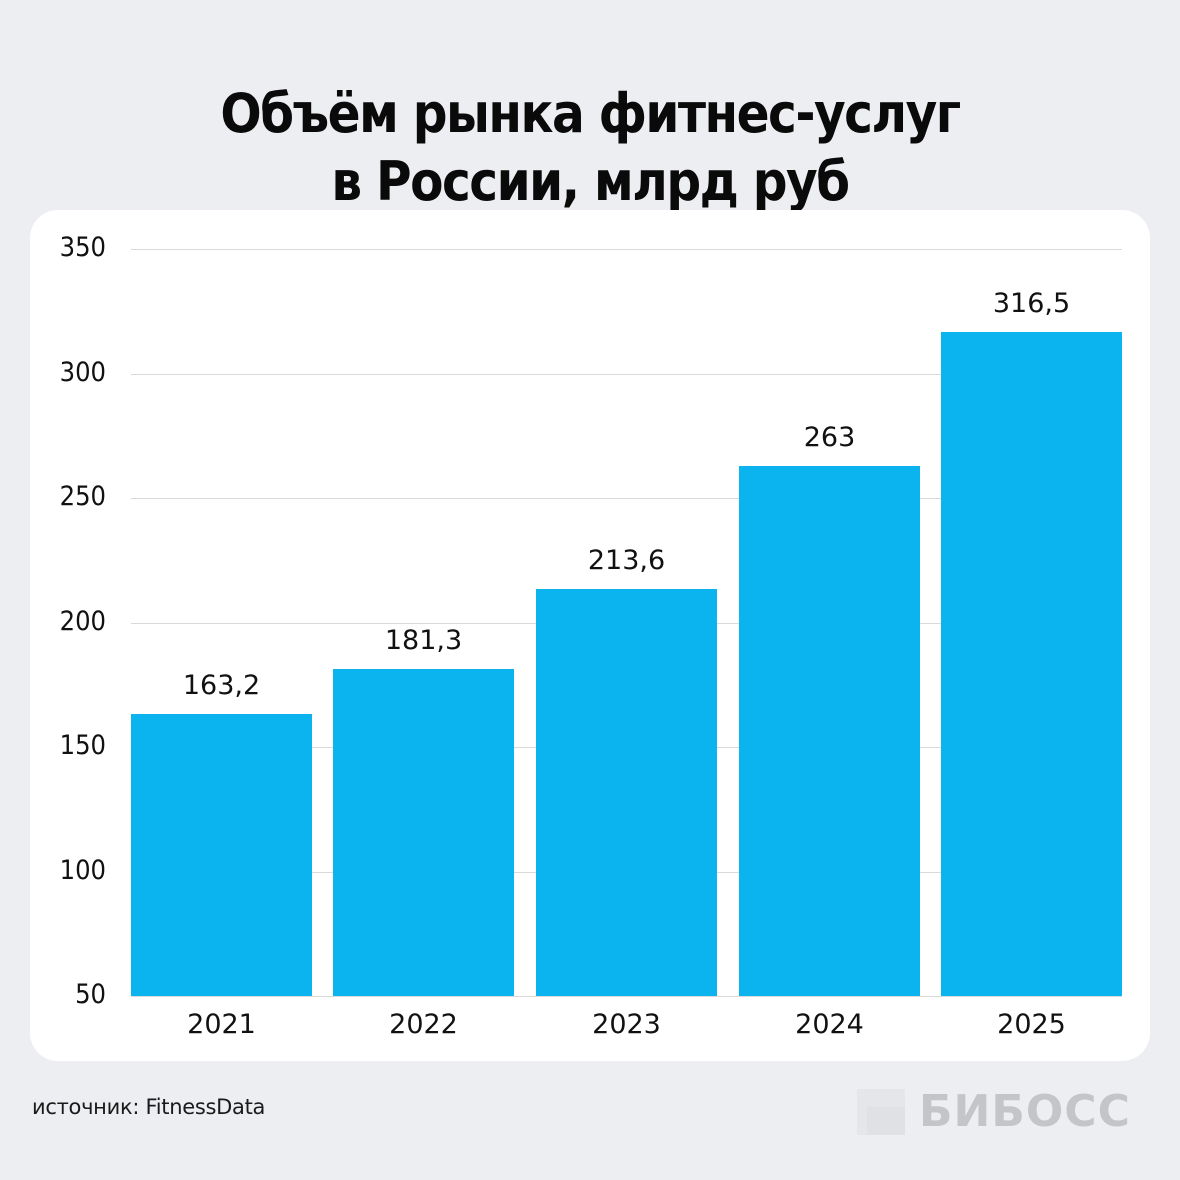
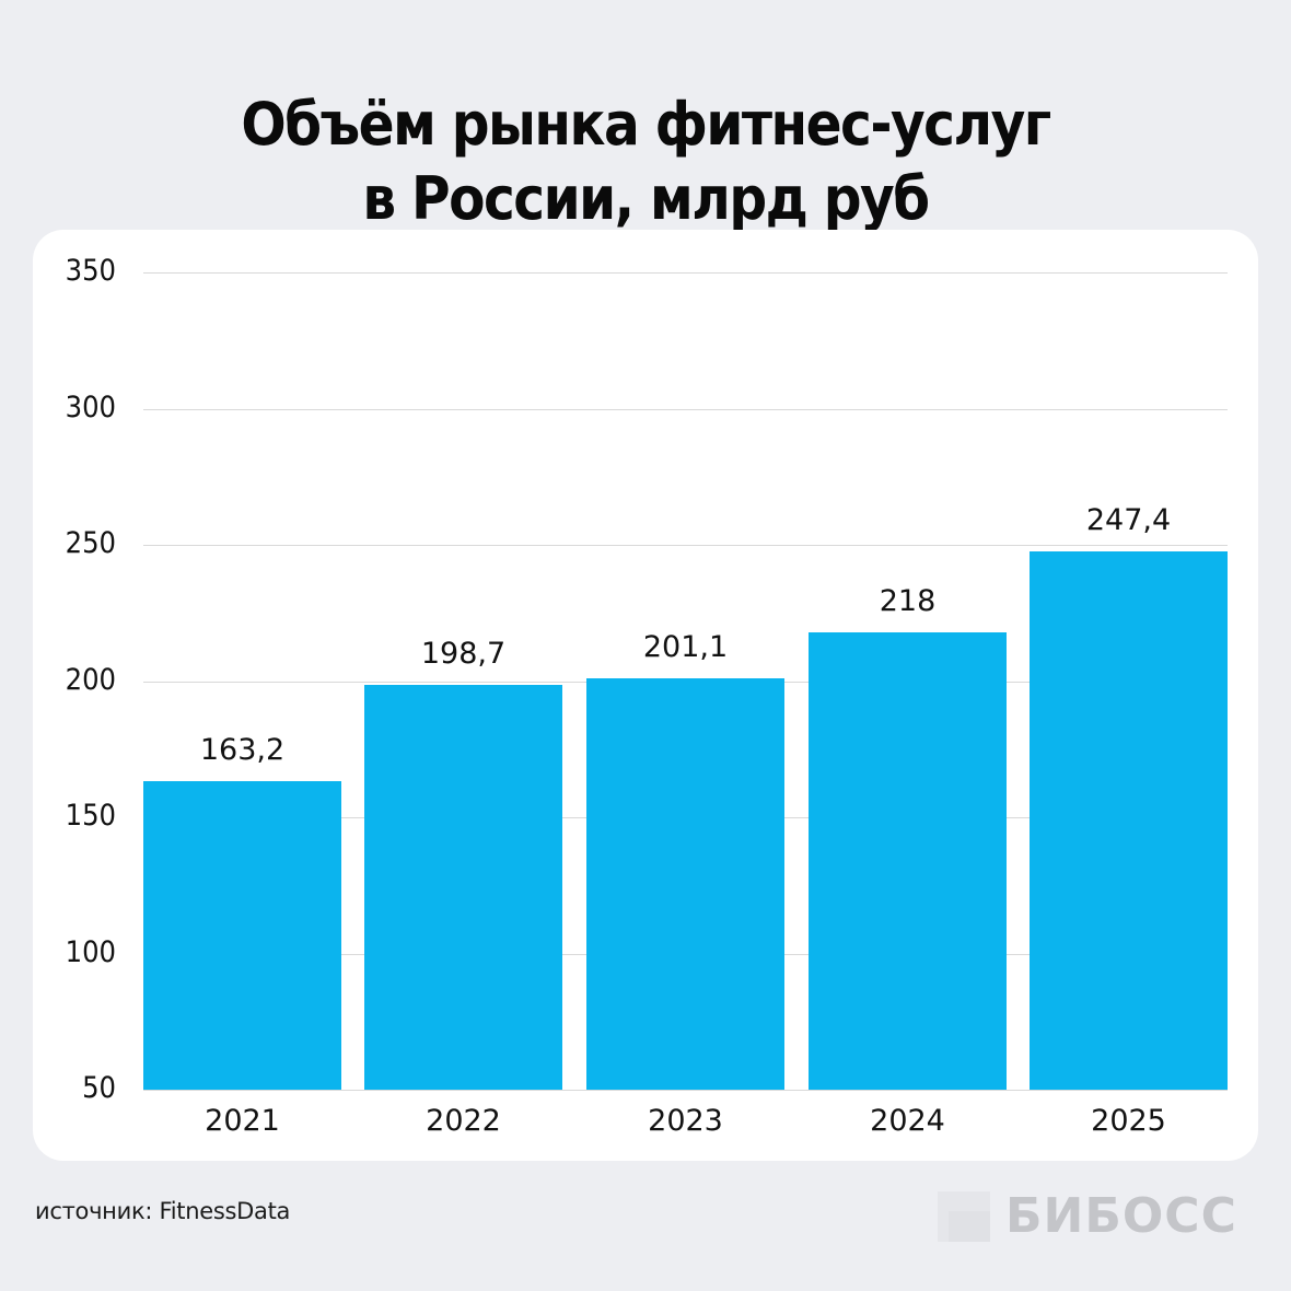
2022: 181,3 -> 198,7
2023: 213,6 -> 201,1
2024: 263 -> 218
2025: 316,5 -> 247,4
